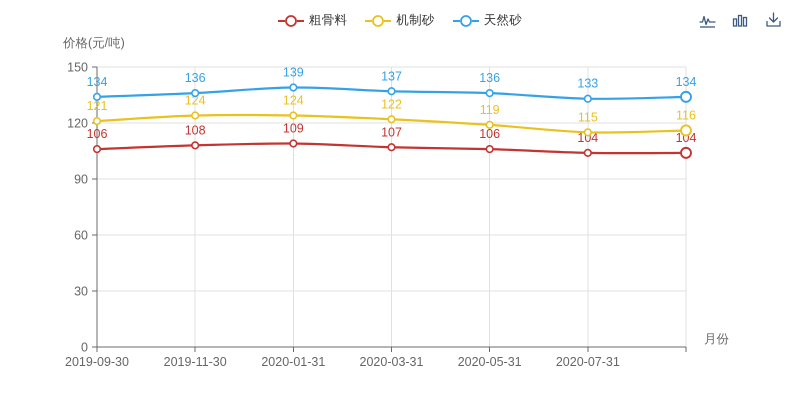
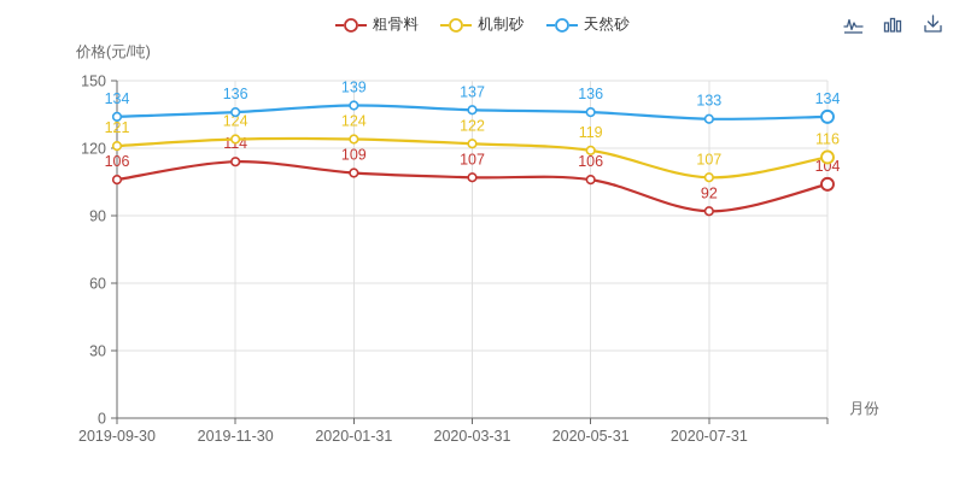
粗骨料/2019-11-30: 108 -> 114
粗骨料/2020-07-31: 104 -> 92
机制砂/2020-07-31: 115 -> 107
